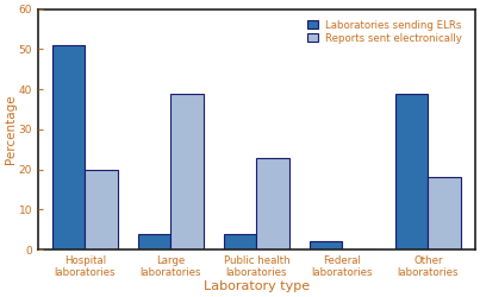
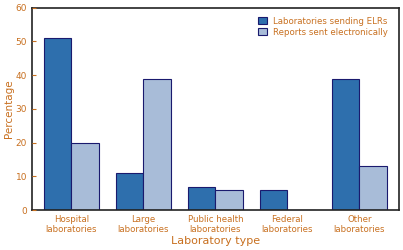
Laboratories sending ELRs/Large laboratories: 4 -> 11
Laboratories sending ELRs/Public health laboratories: 4 -> 7
Reports sent electronically/Public health laboratories: 23 -> 6
Laboratories sending ELRs/Federal laboratories: 2 -> 6
Reports sent electronically/Other laboratories: 18 -> 13
